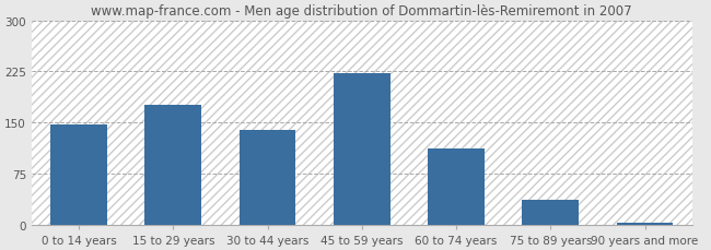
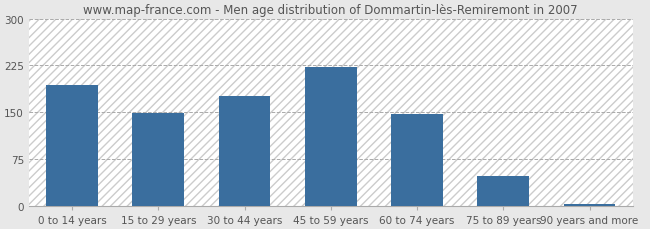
0 to 14 years: 148 -> 193
15 to 29 years: 176 -> 149
30 to 44 years: 140 -> 176
60 to 74 years: 112 -> 147
75 to 89 years: 36 -> 47
